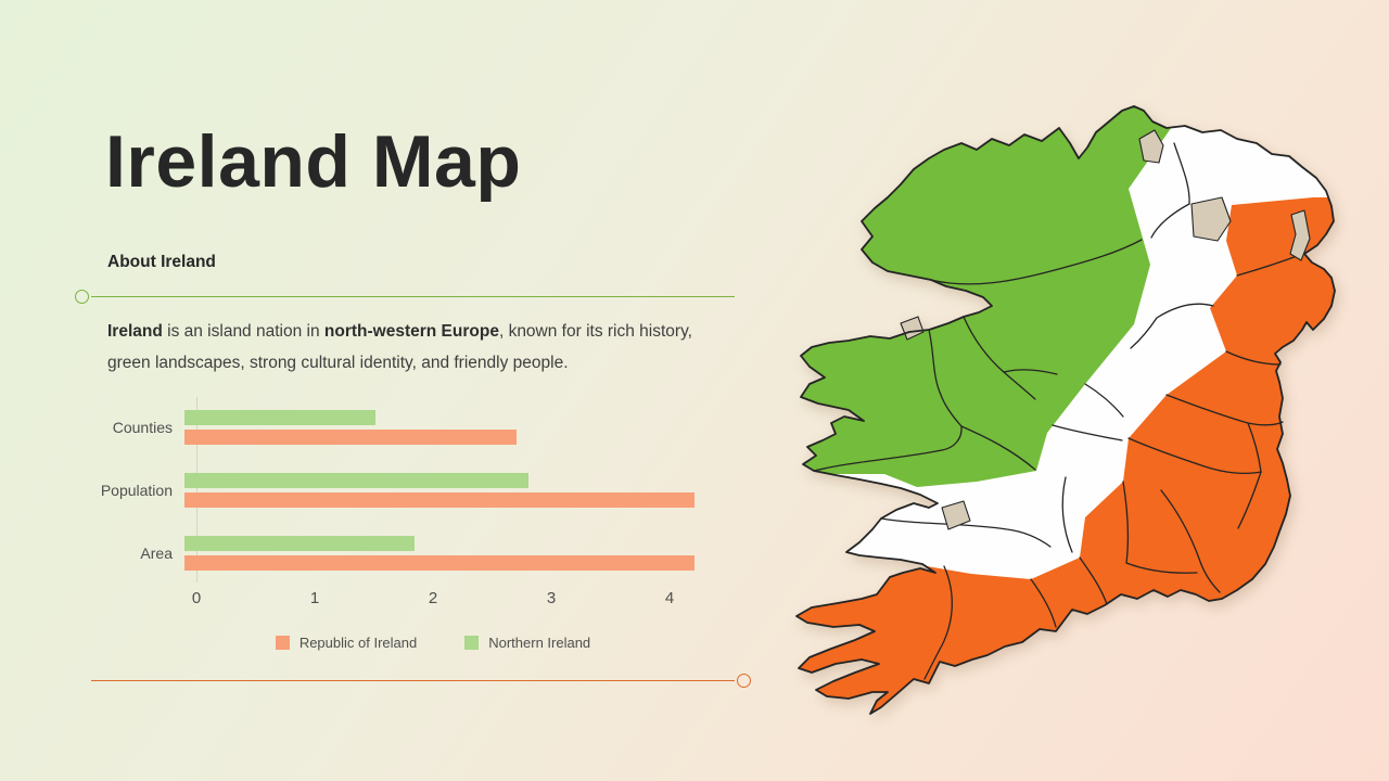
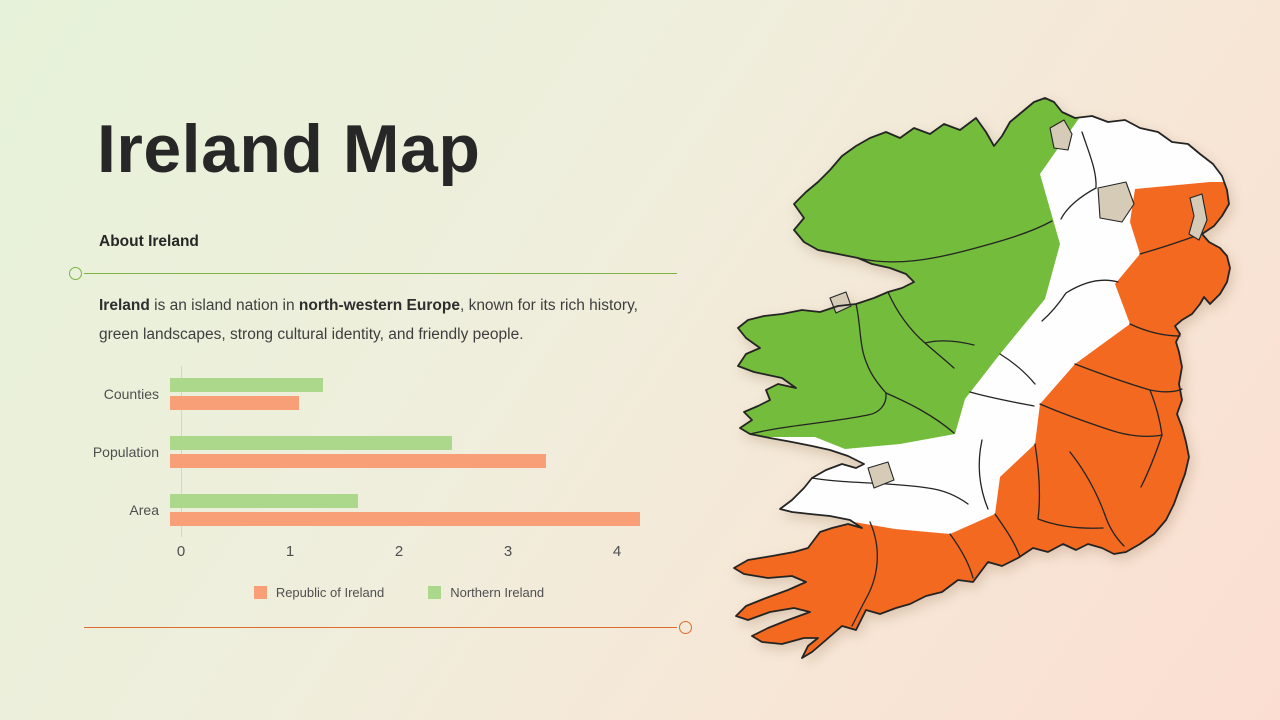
Northern Ireland/Counties: 1.5 -> 1.3
Republic of Ireland/Counties: 2.6 -> 1.1
Northern Ireland/Population: 2.7 -> 2.4
Republic of Ireland/Population: 4.0 -> 3.2
Northern Ireland/Area: 1.8 -> 1.6
